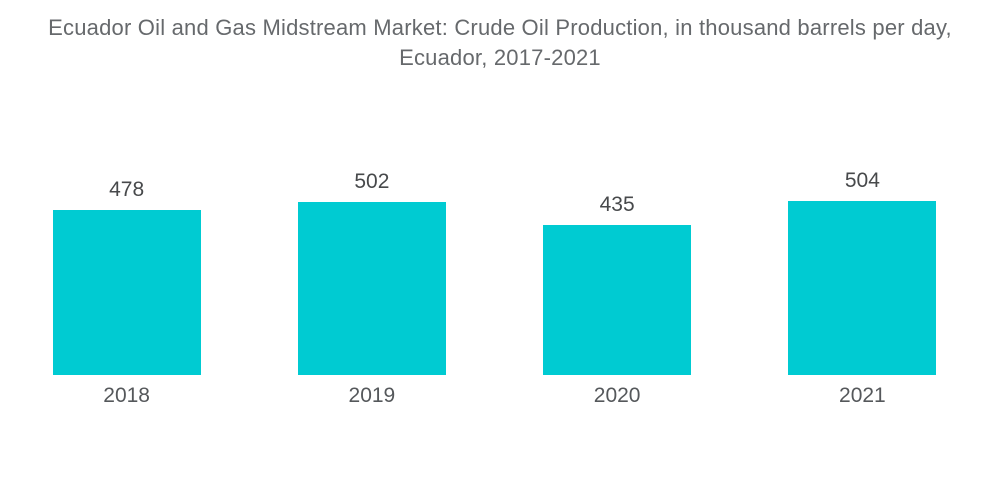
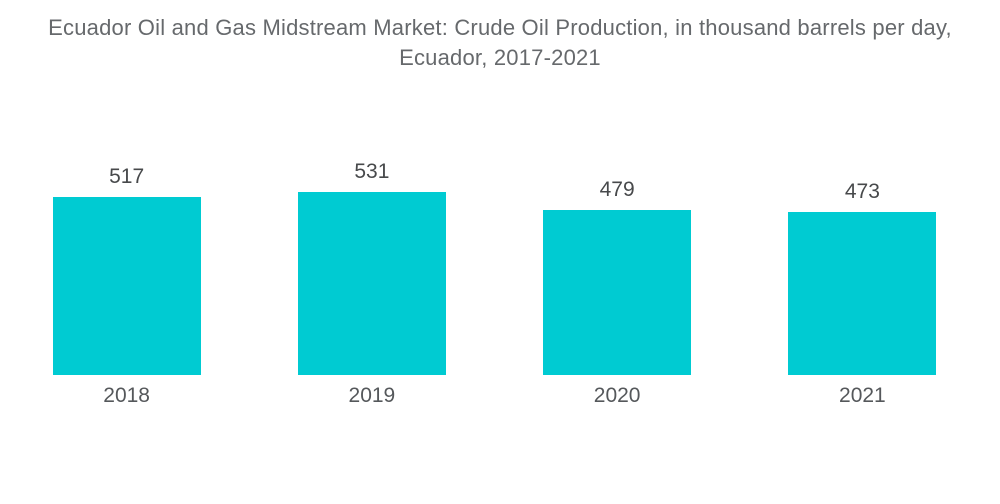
2018: 478 -> 517
2019: 502 -> 531
2020: 435 -> 479
2021: 504 -> 473
